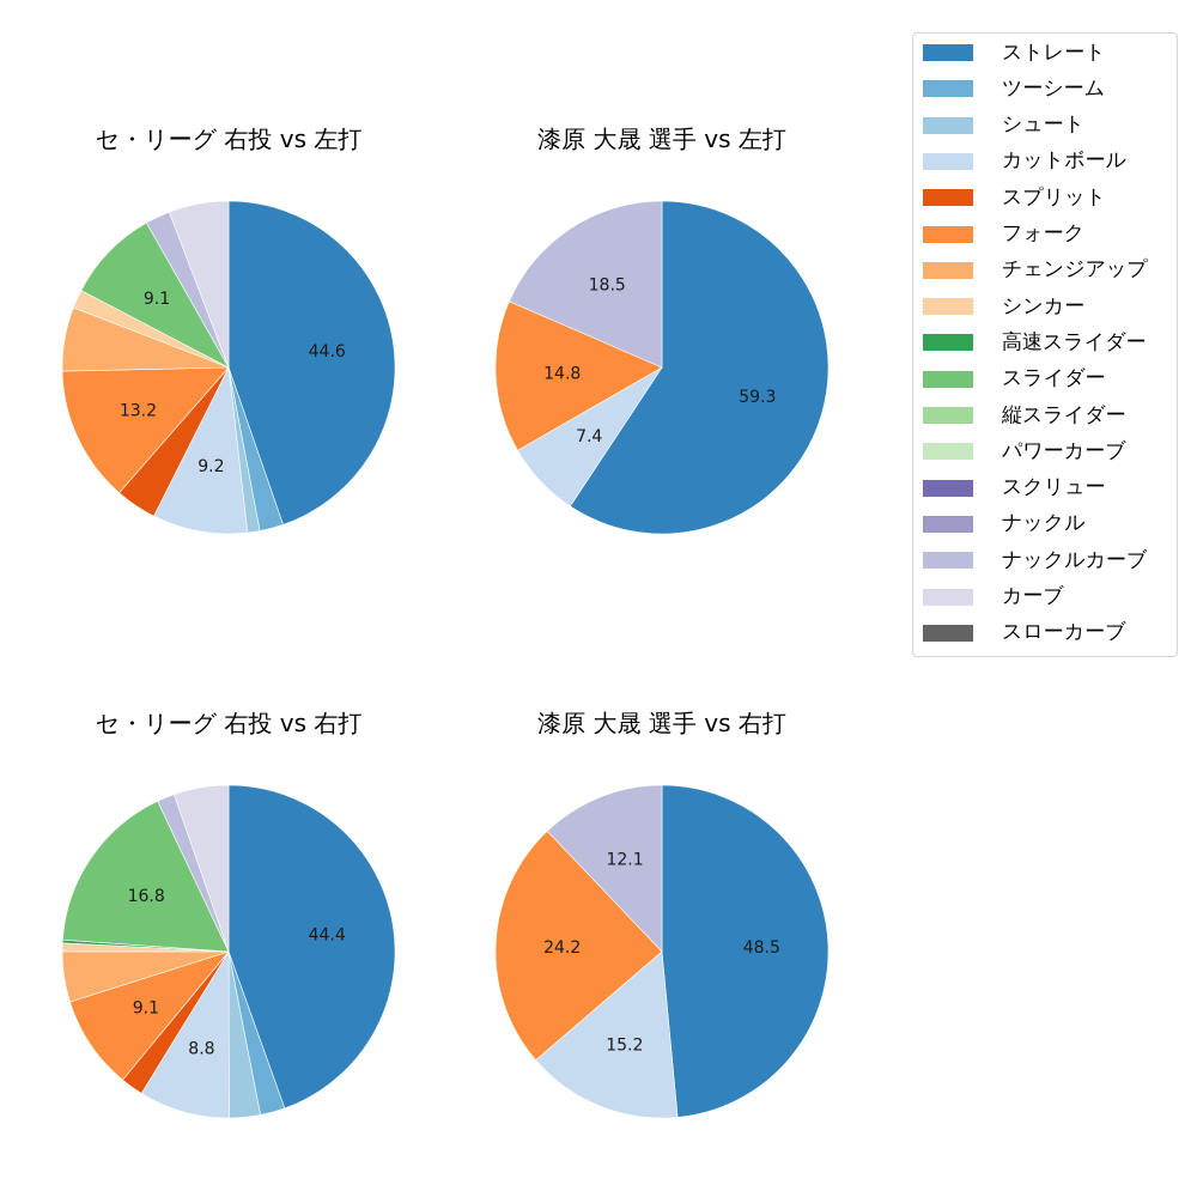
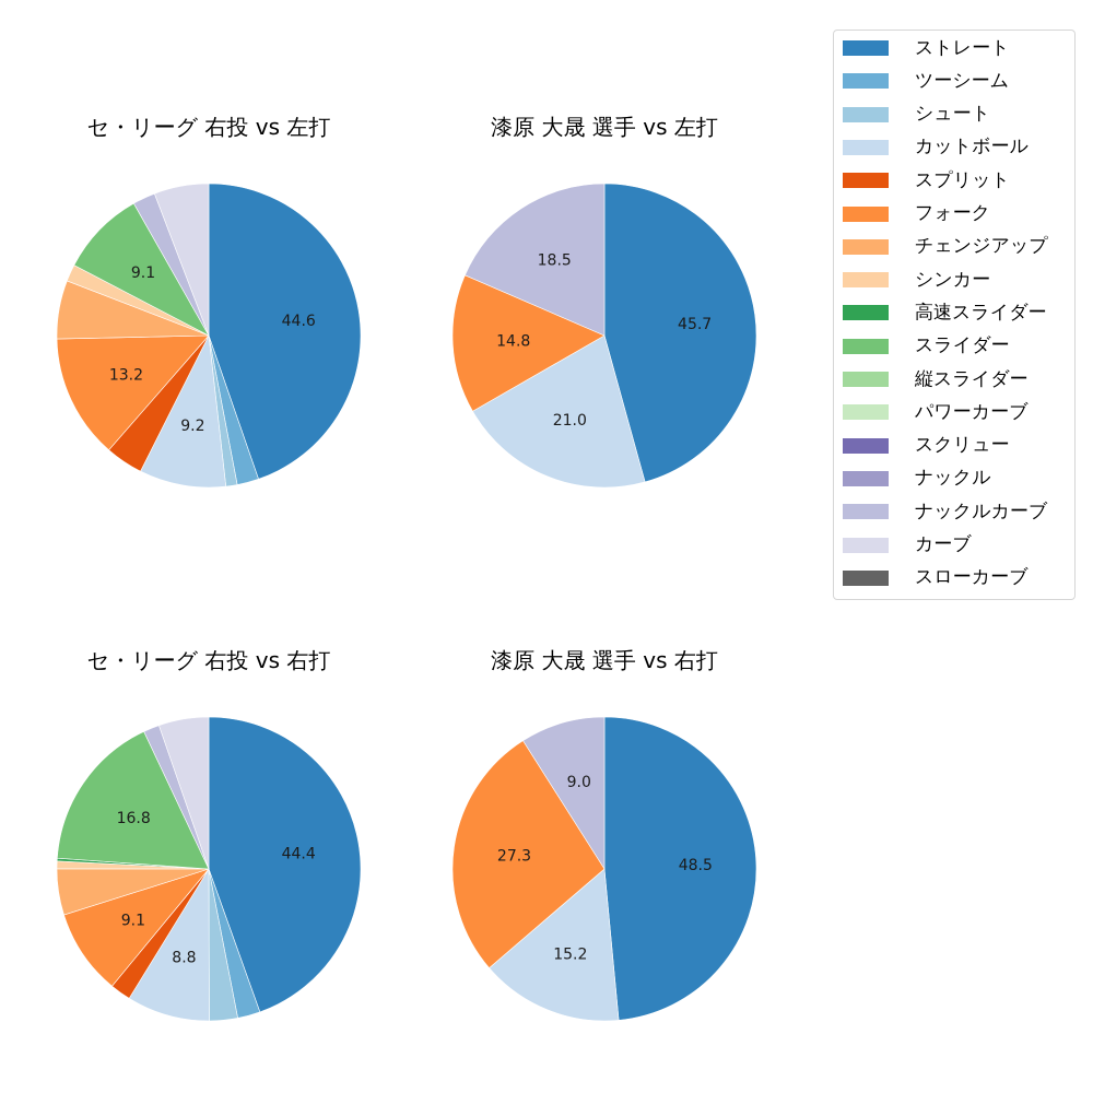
漆原 大晟 選手 vs 左打/ストレート: 59.3 -> 45.7
漆原 大晟 選手 vs 左打/カットボール: 7.4 -> 21.0
漆原 大晟 選手 vs 右打/フォーク: 24.2 -> 27.3
漆原 大晟 選手 vs 右打/ナックルカーブ: 12.1 -> 9.0
